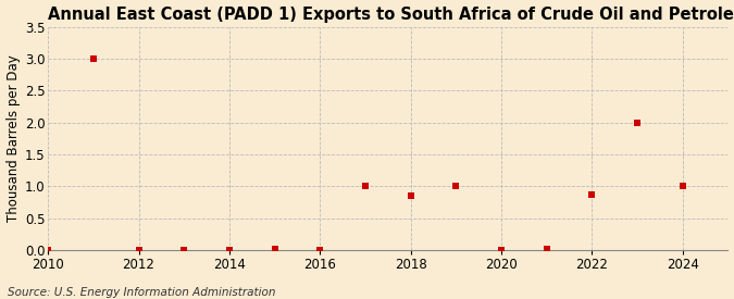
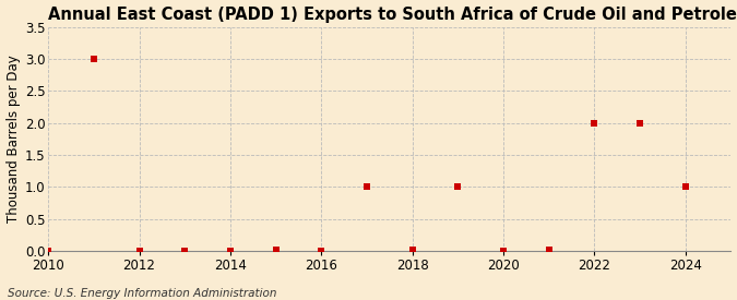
2018: 0.86 -> 0.02
2022: 0.88 -> 2.00
